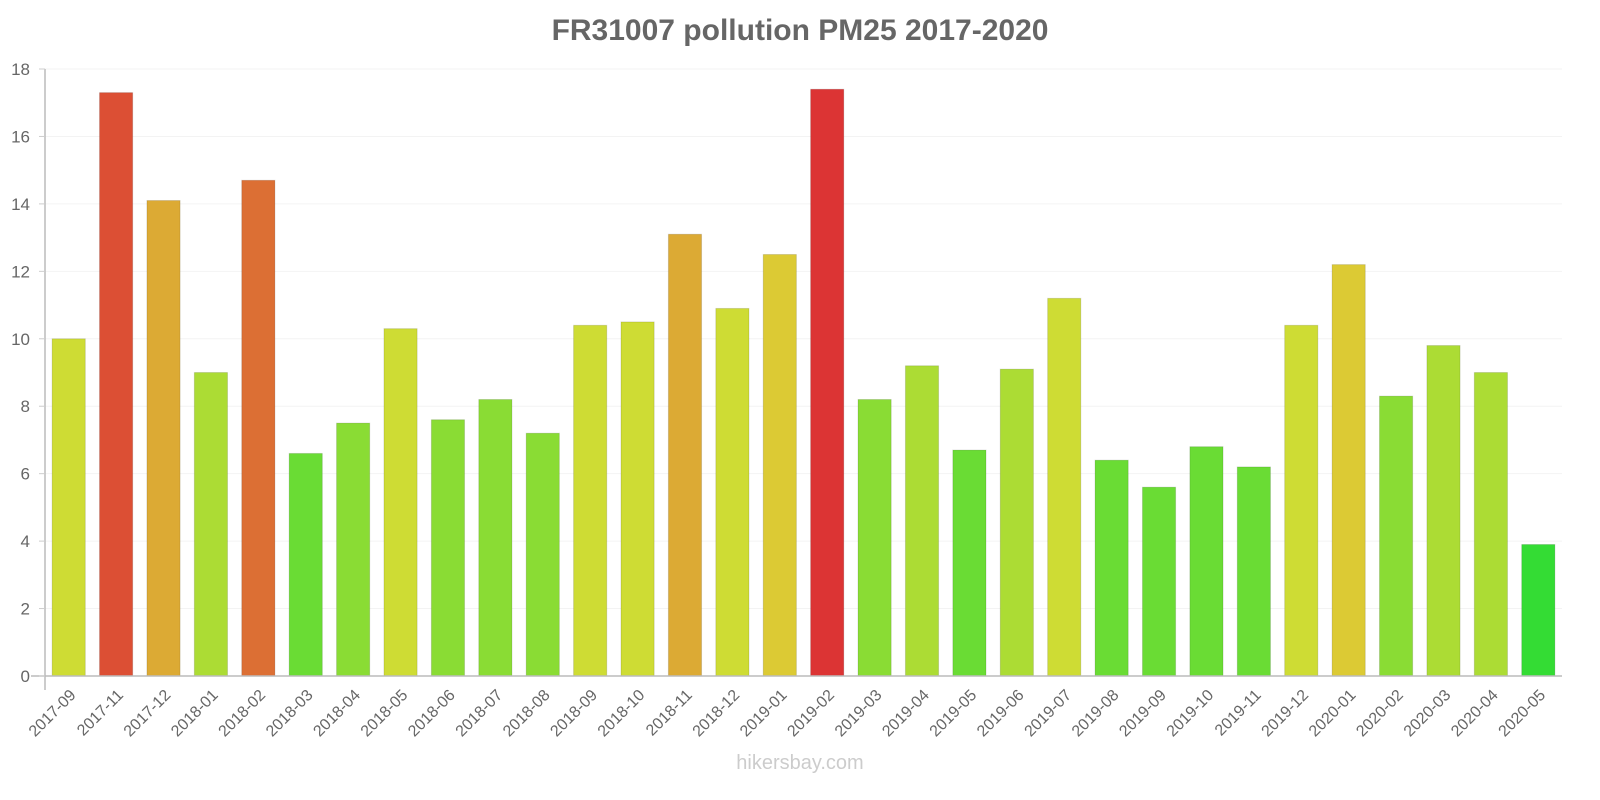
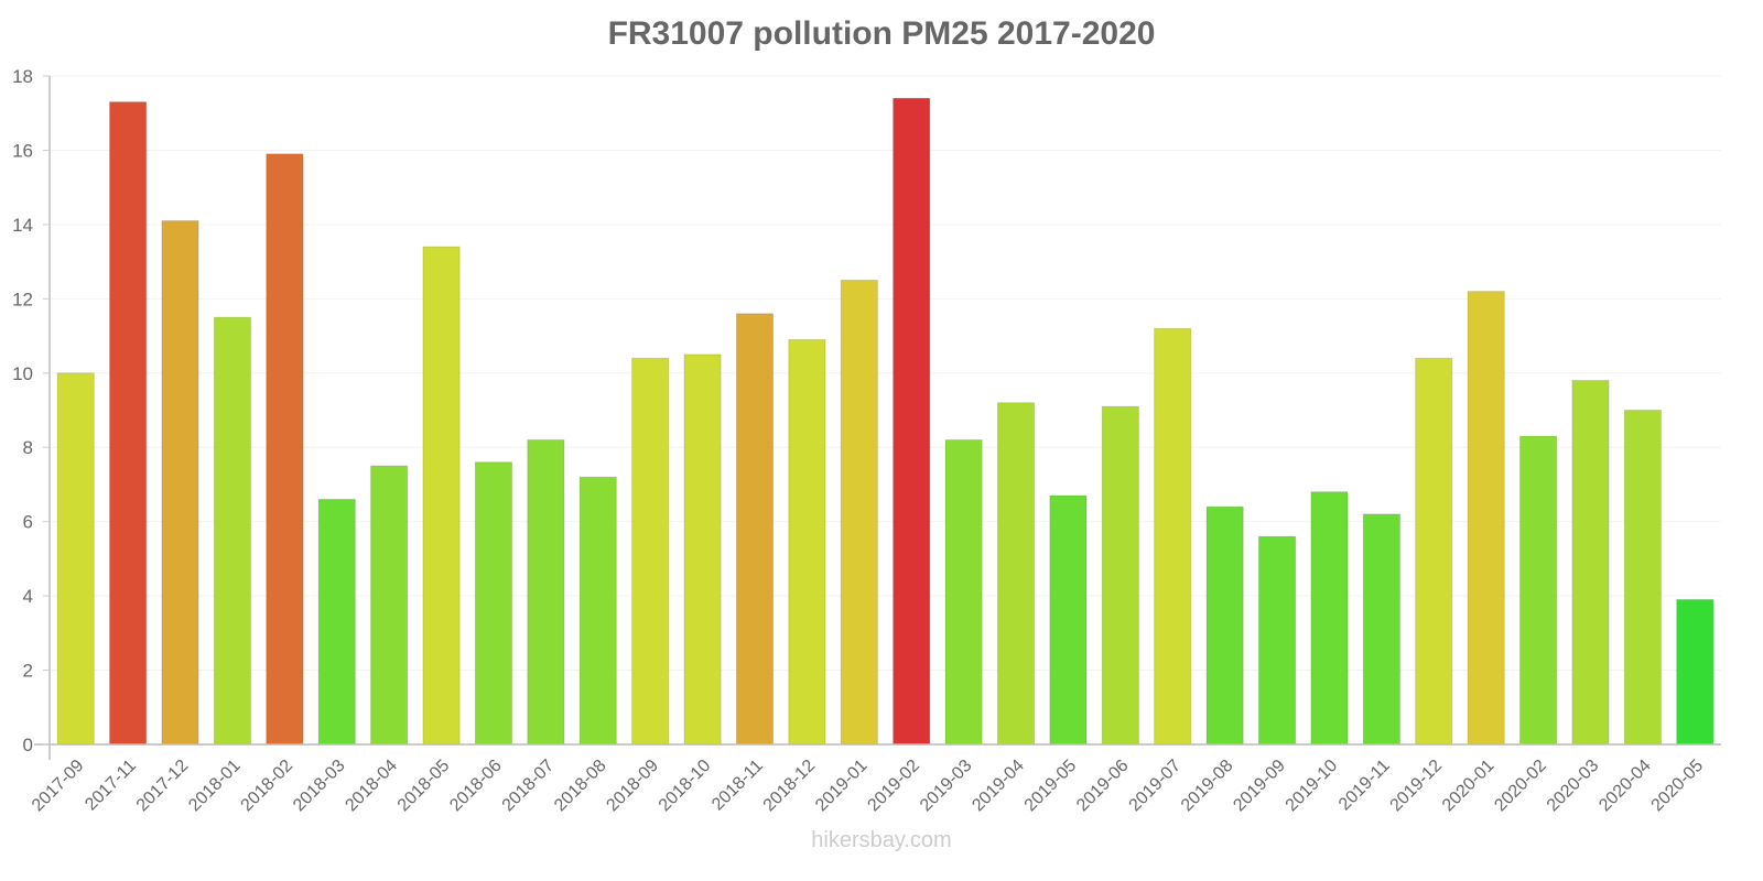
2018-01: 9.0 -> 11.5
2018-02: 14.7 -> 15.9
2018-05: 10.3 -> 13.4
2018-11: 13.1 -> 11.6
